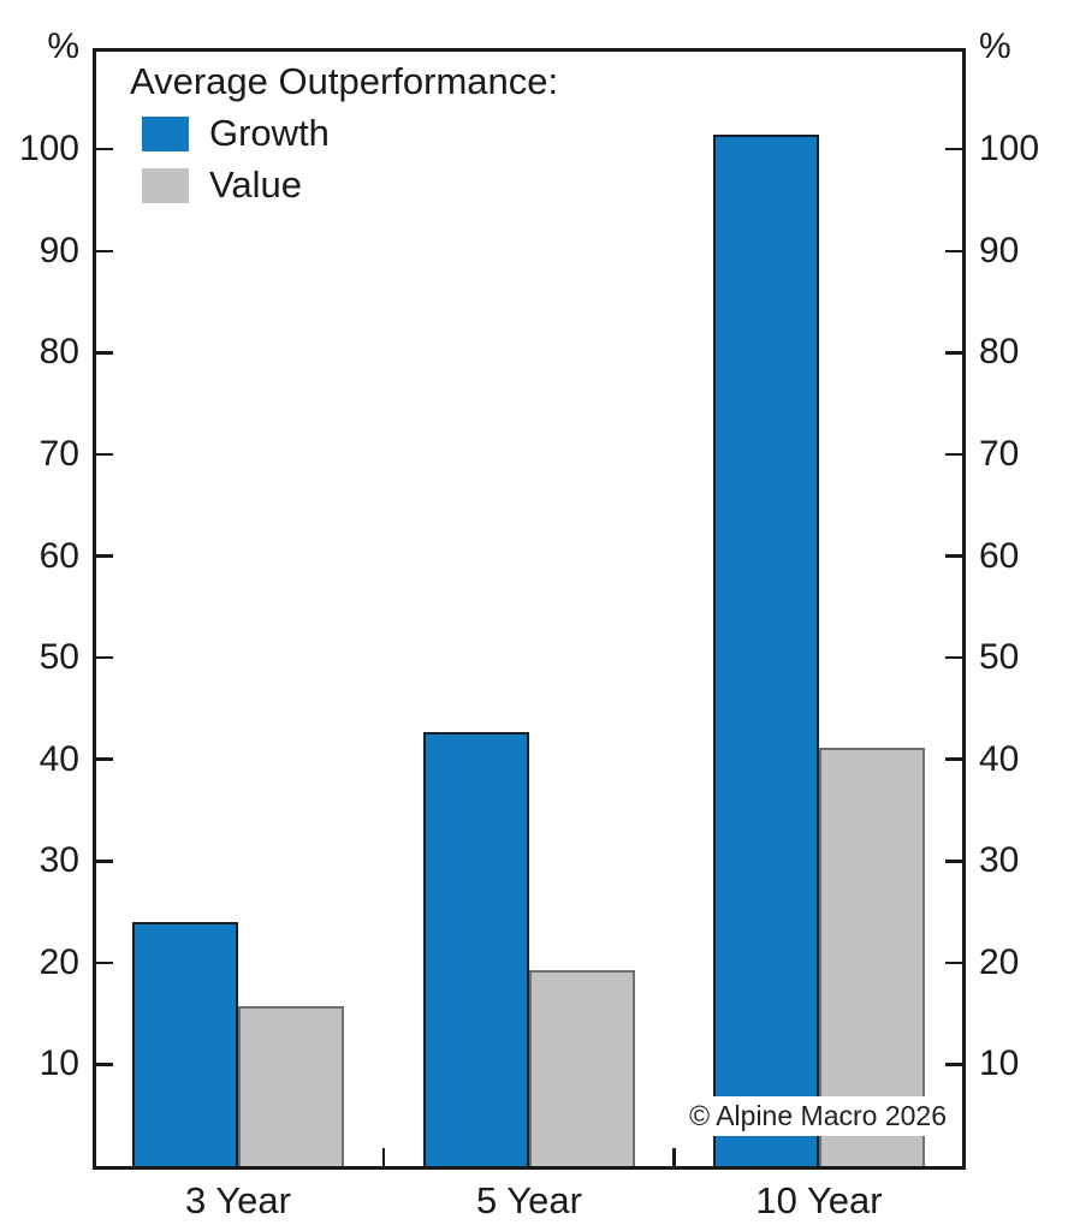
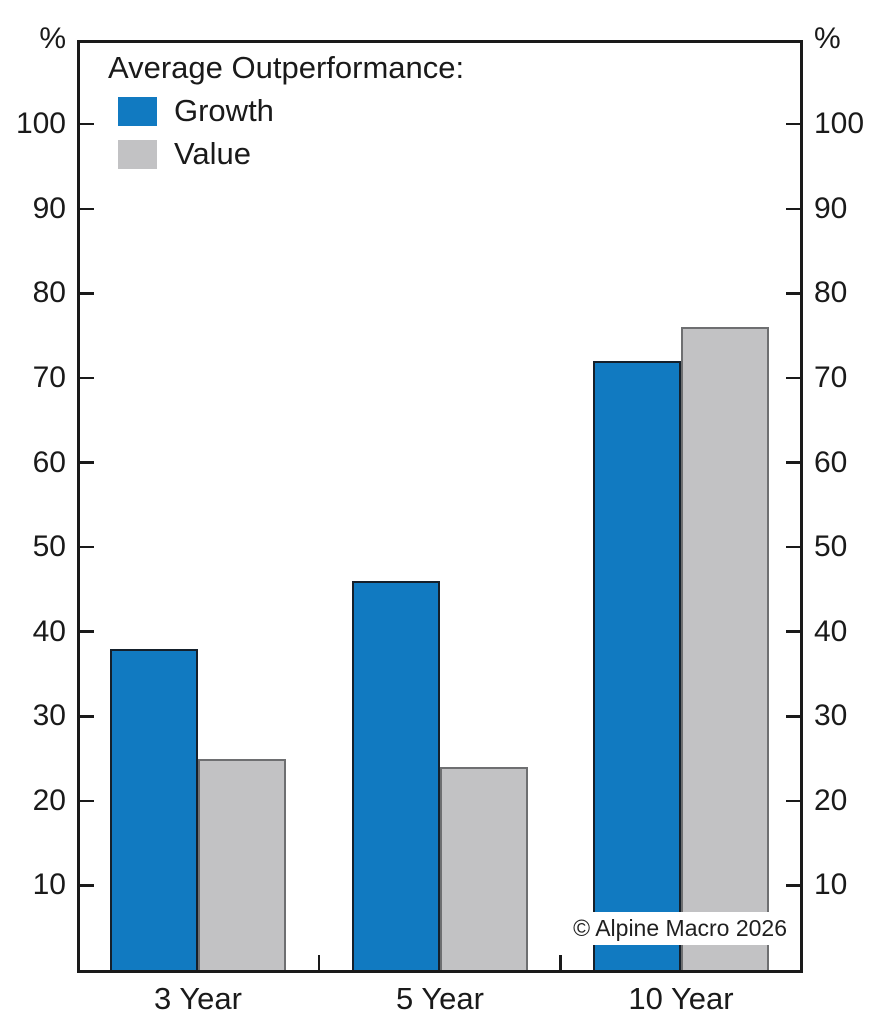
Growth/3 Year: 24 -> 38
Value/3 Year: 16 -> 25
Growth/5 Year: 43 -> 46
Value/5 Year: 19 -> 24
Growth/10 Year: 102 -> 72
Value/10 Year: 41 -> 76
